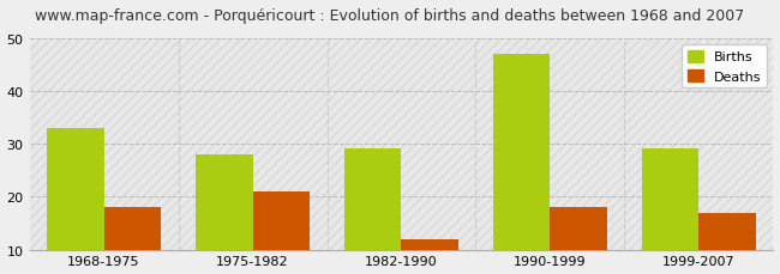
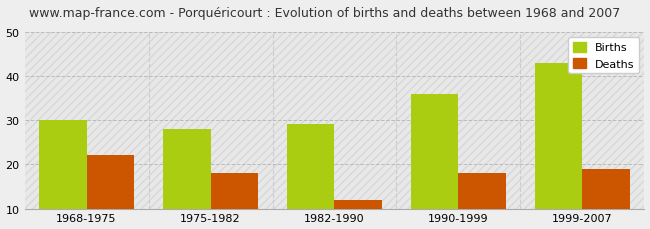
Births/1968-1975: 33 -> 30
Deaths/1968-1975: 18 -> 22
Deaths/1975-1982: 21 -> 18
Births/1990-1999: 47 -> 36
Births/1999-2007: 29 -> 43
Deaths/1999-2007: 17 -> 19
